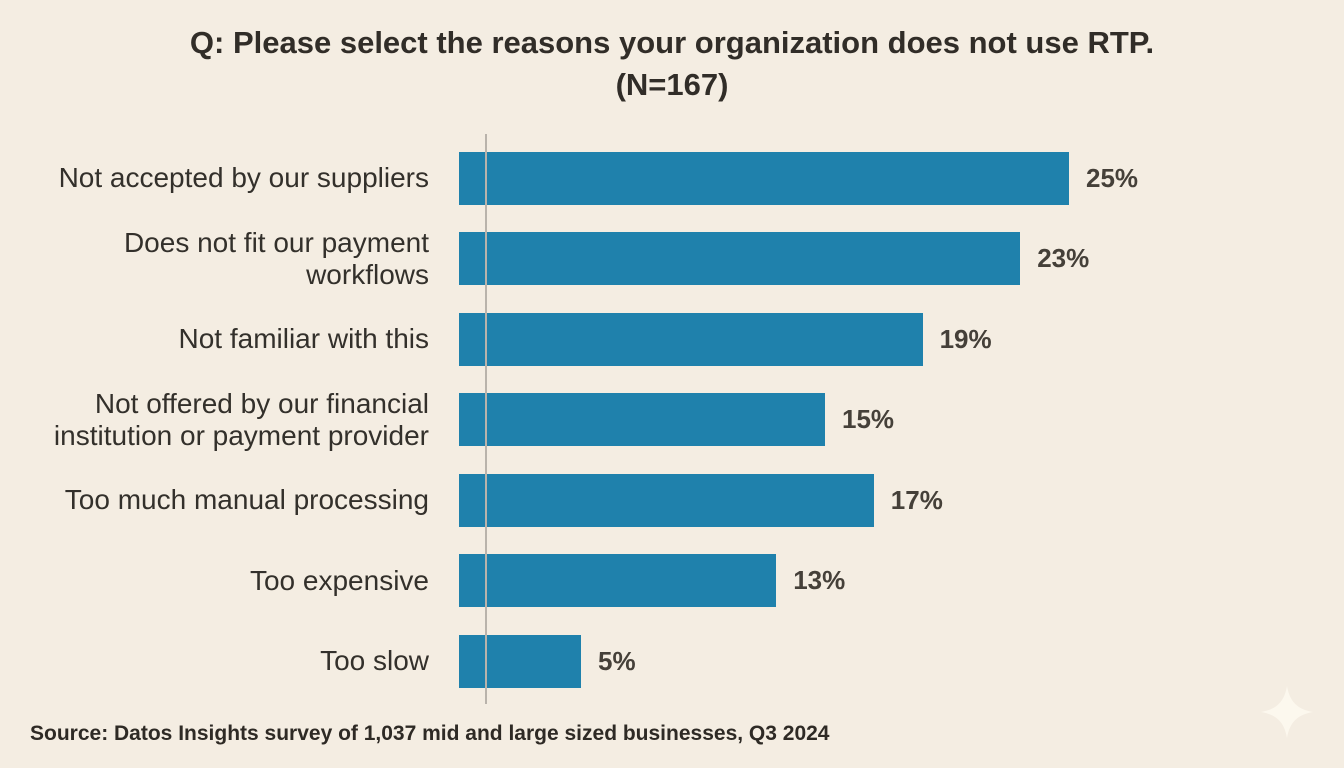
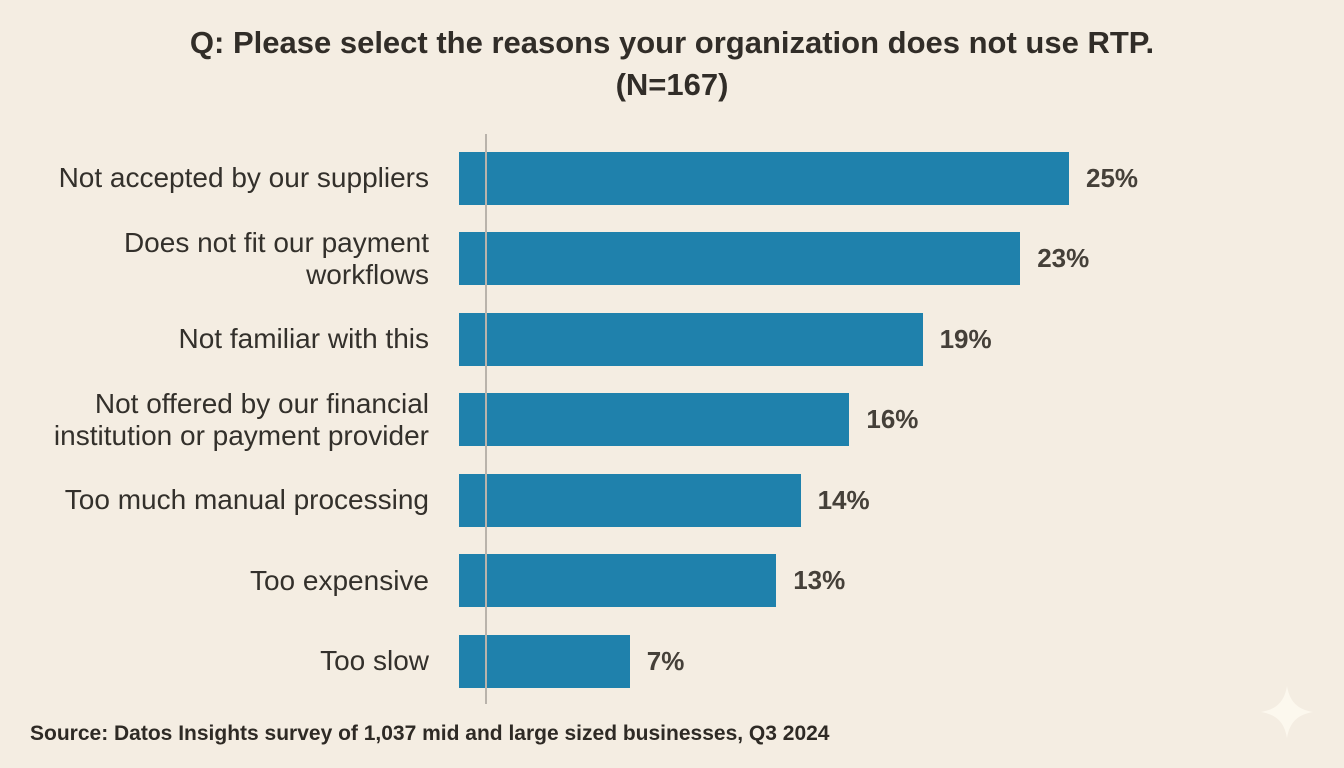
Not offered by our financial institution or payment provider: 15% -> 16%
Too much manual processing: 17% -> 14%
Too slow: 5% -> 7%
